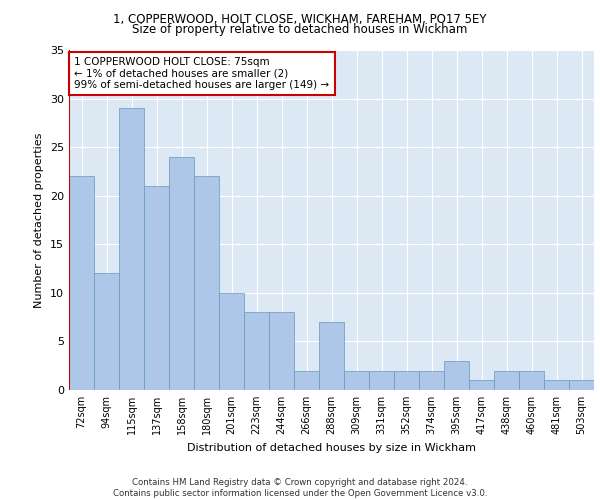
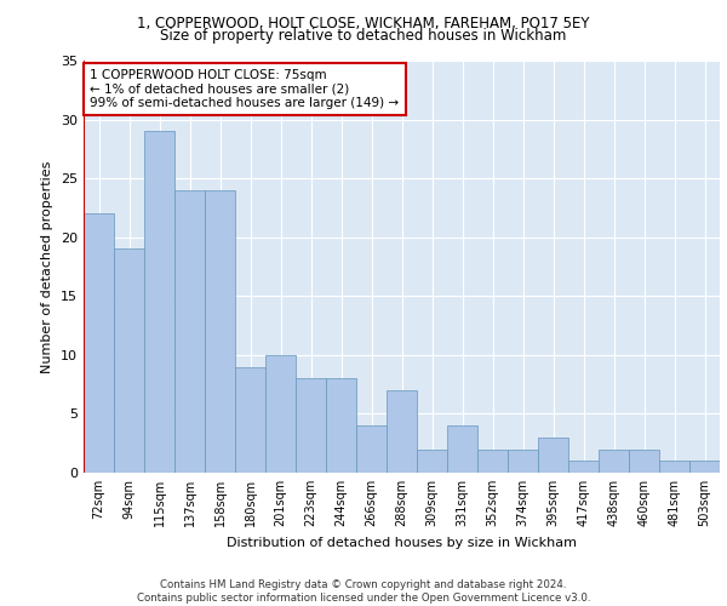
94sqm: 12 -> 19
137sqm: 21 -> 24
180sqm: 22 -> 9
266sqm: 2 -> 4
331sqm: 2 -> 4
